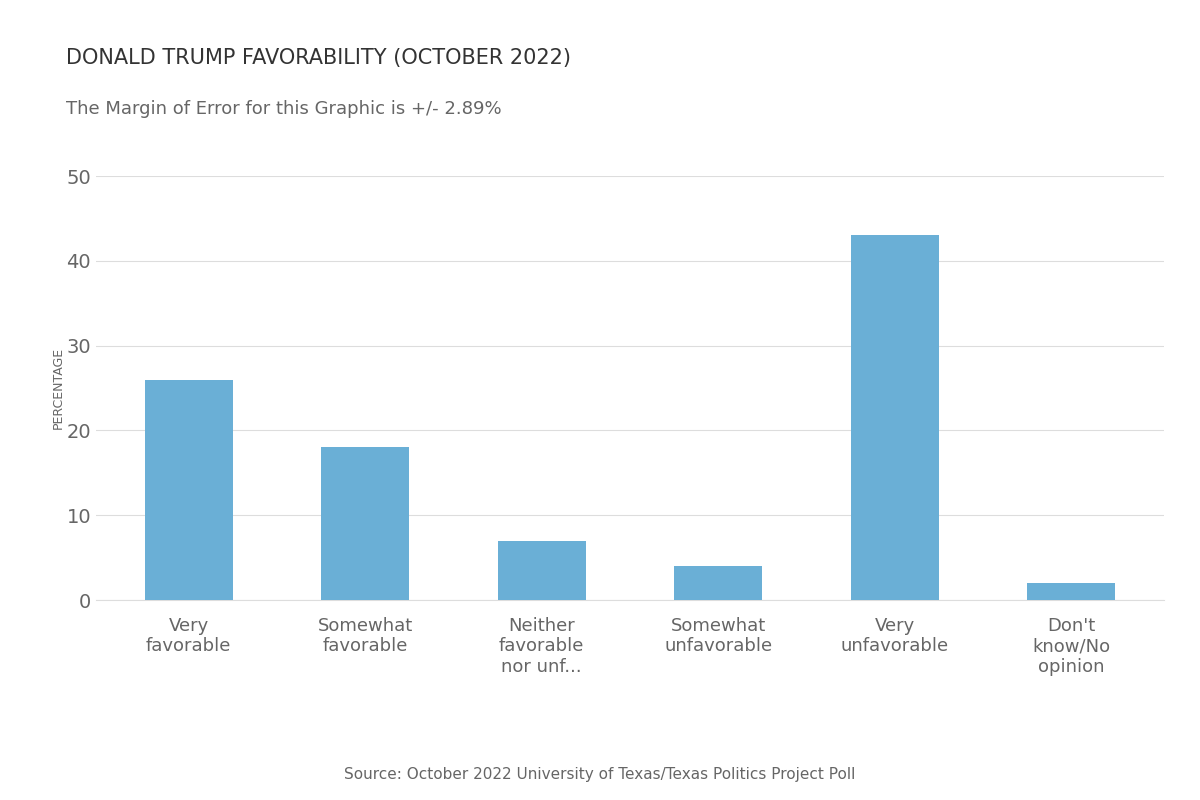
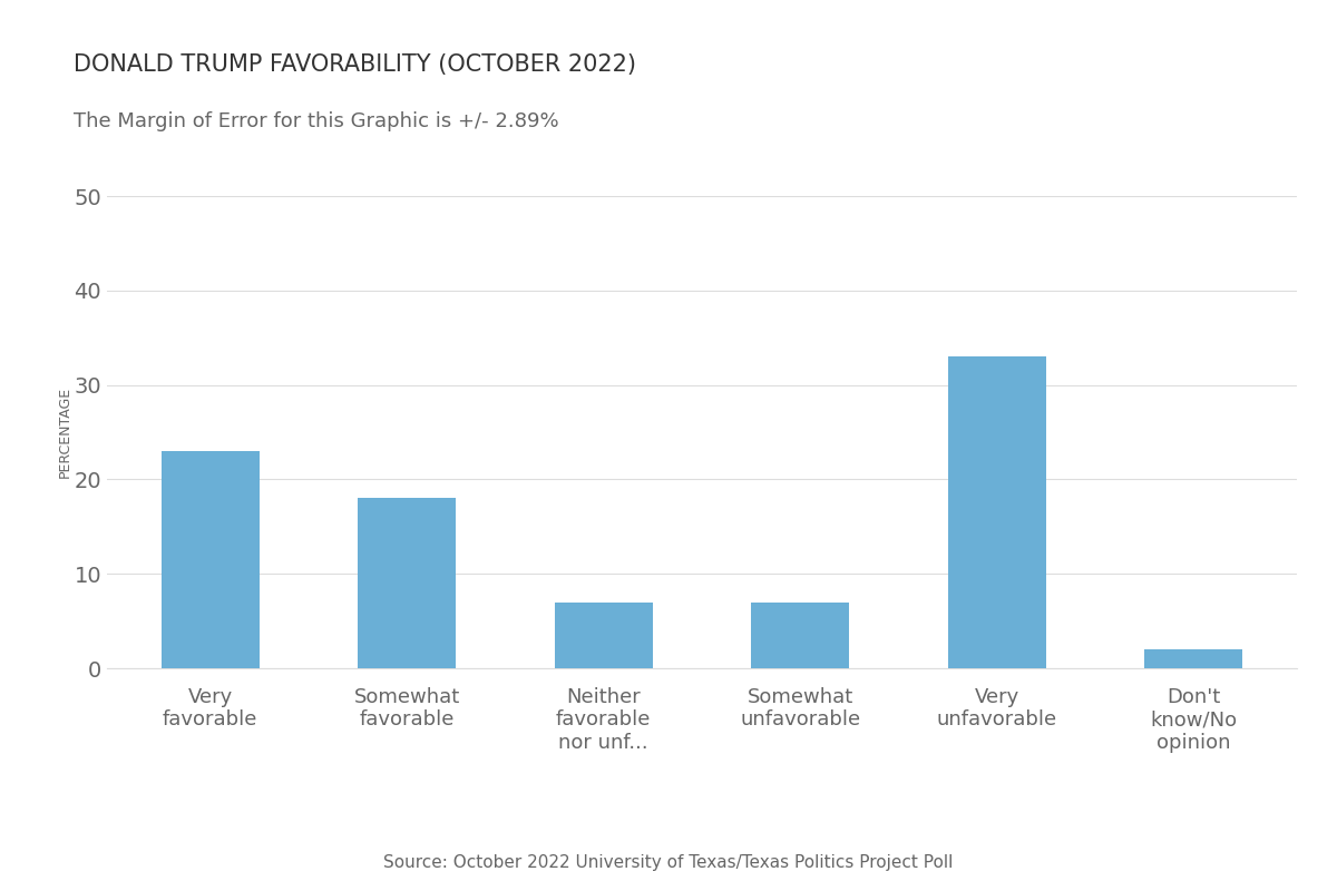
Very favorable: 26 -> 23
Somewhat unfavorable: 4 -> 7
Very unfavorable: 43 -> 33
